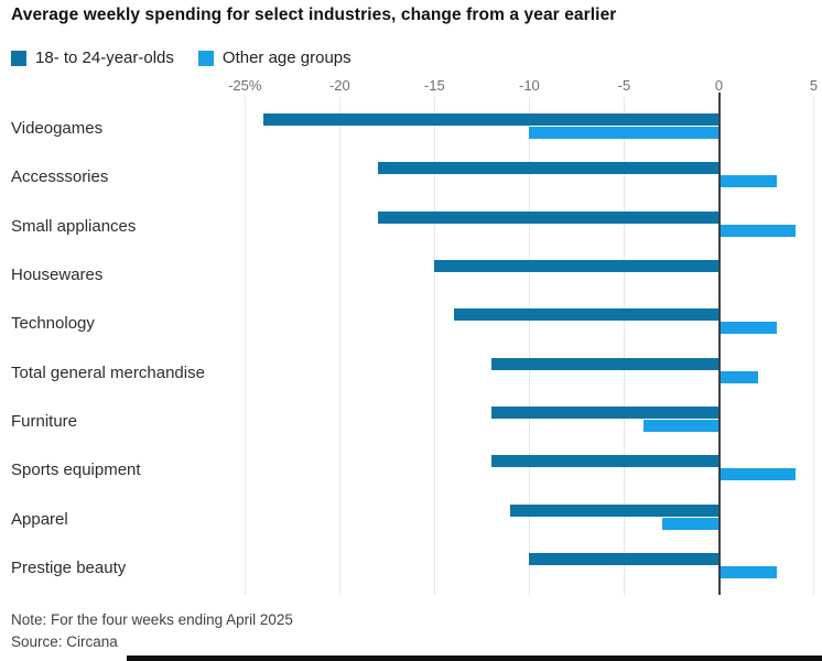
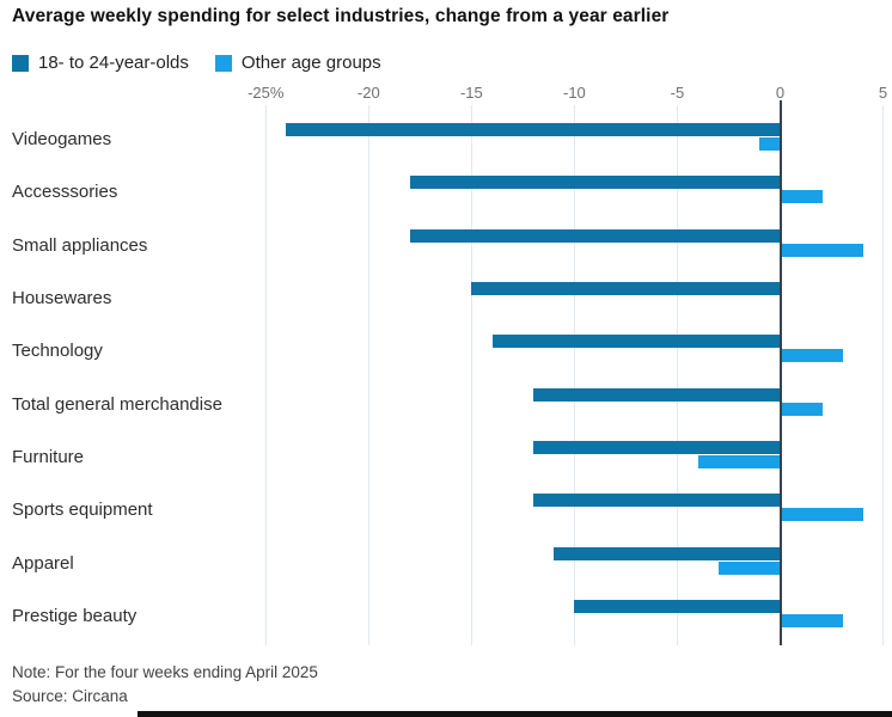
Other age groups/Videogames: -10 -> -1
Other age groups/Accesssories: 3 -> 2
